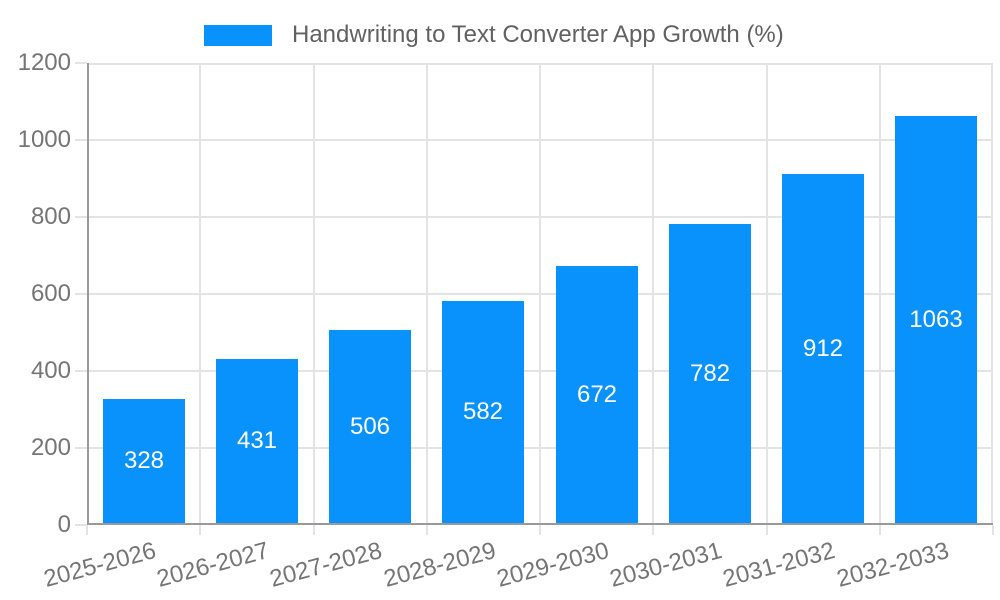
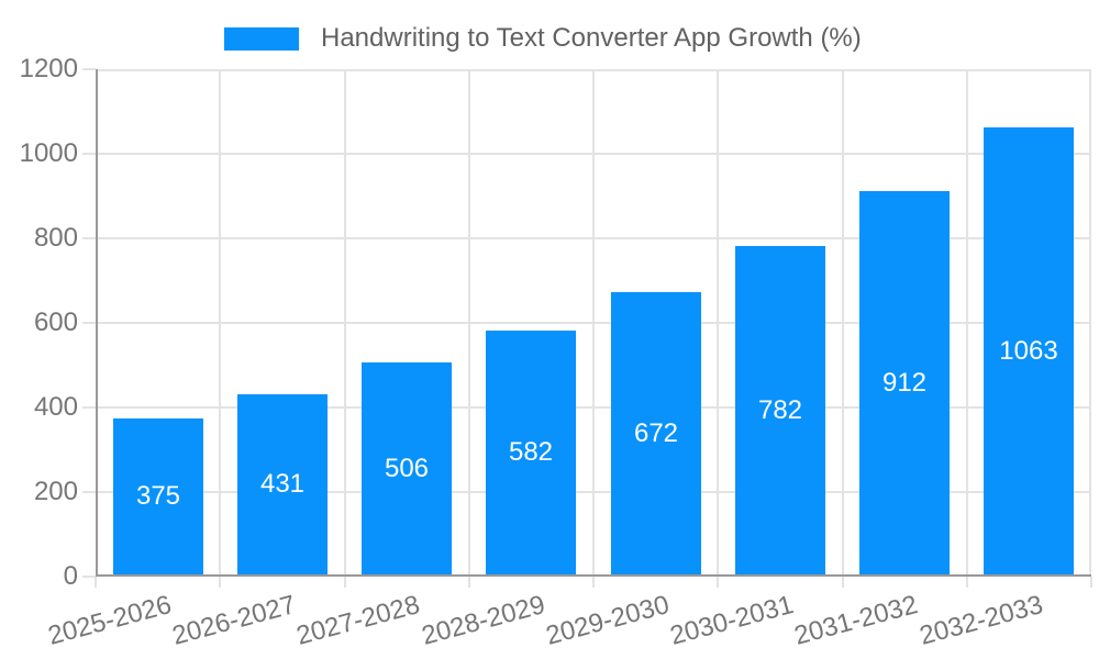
2025-2026: 328 -> 375
